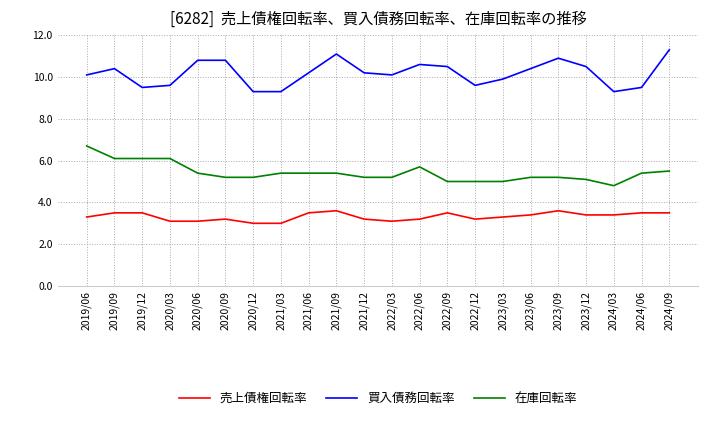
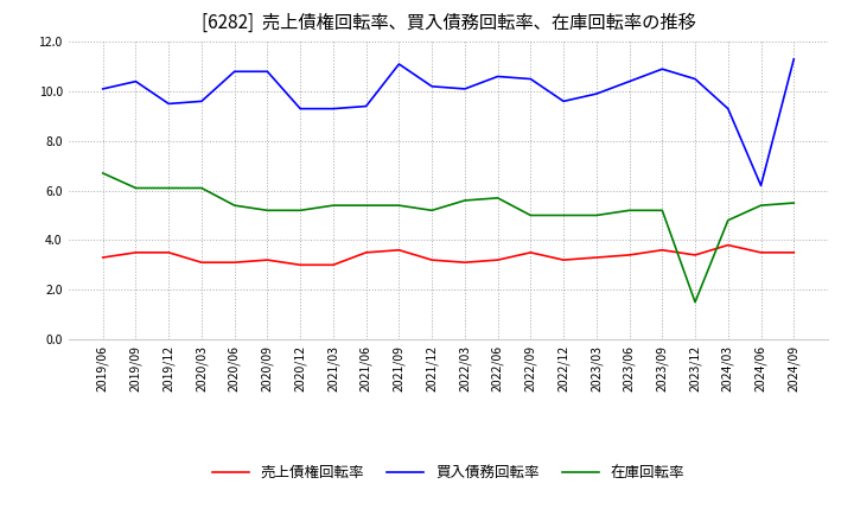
買入債務回転率/2021/06: 10.2 -> 9.4
在庫回転率/2022/03: 5.2 -> 5.6
在庫回転率/2023/12: 5.1 -> 1.5
売上債権回転率/2024/03: 3.4 -> 3.8
買入債務回転率/2024/06: 9.5 -> 6.2
